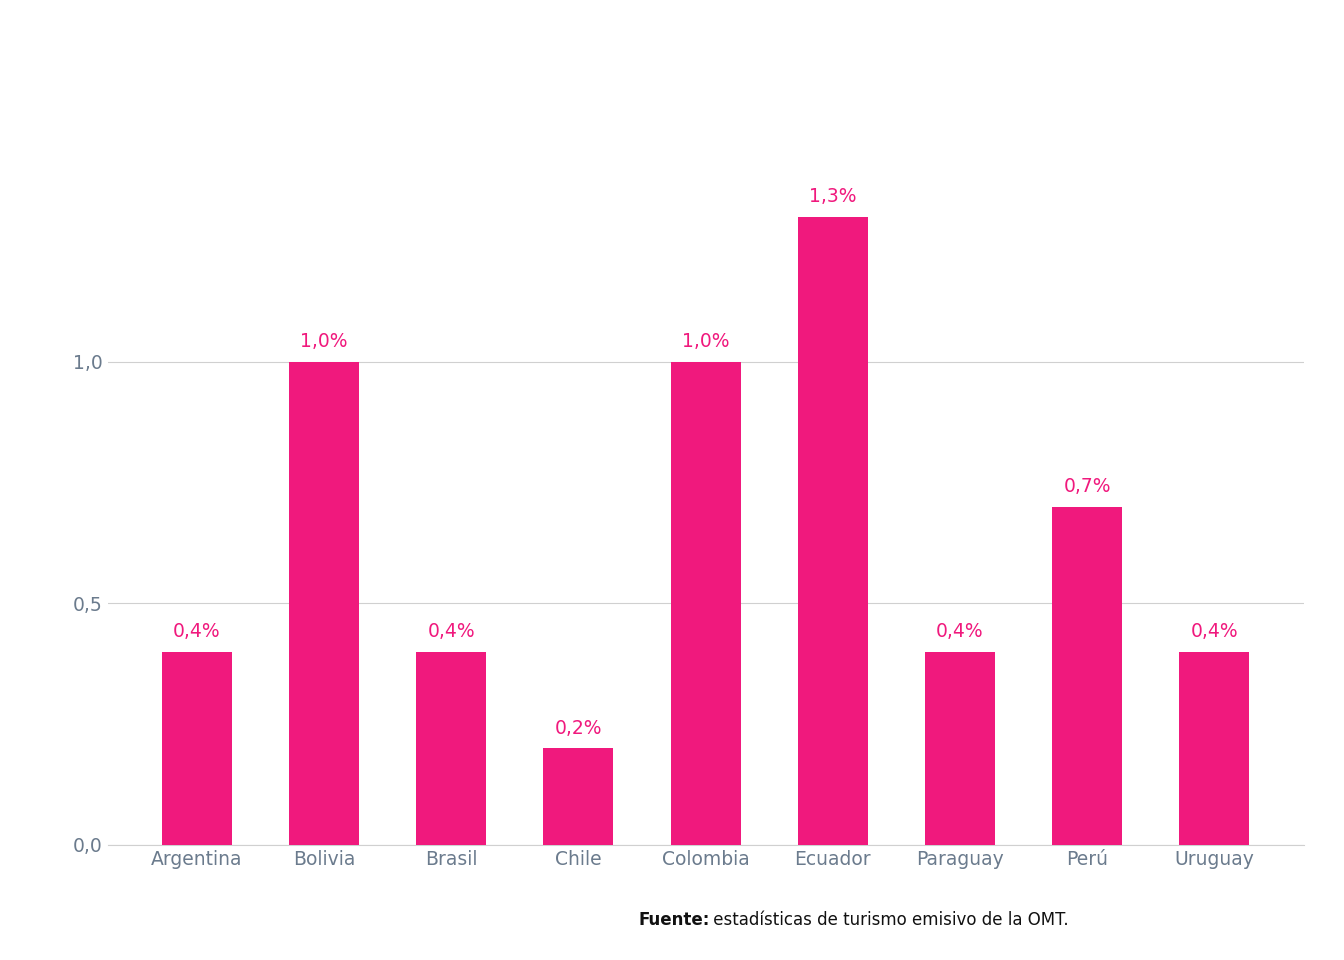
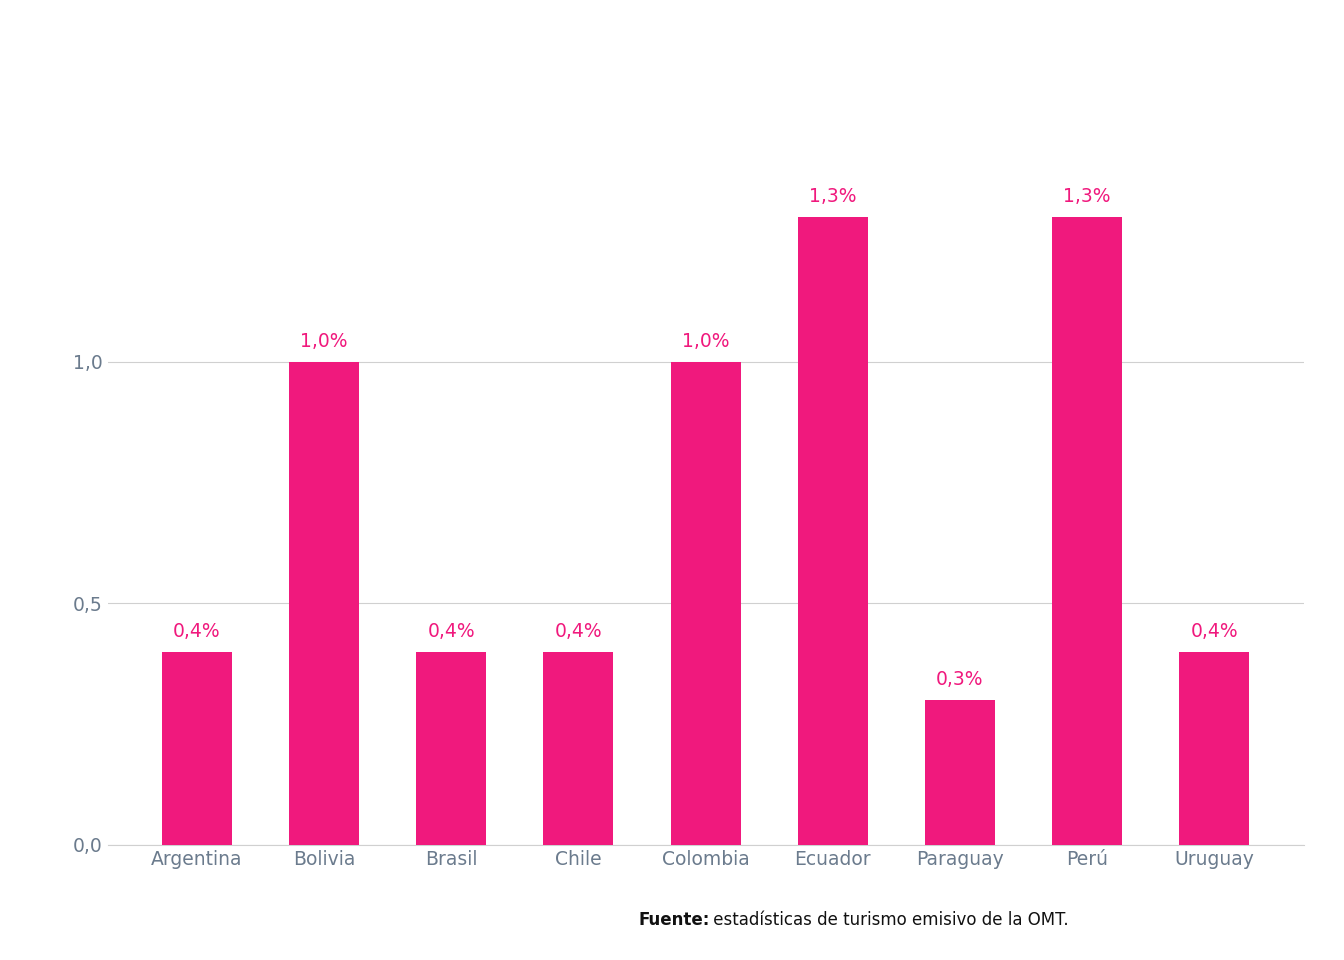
Chile: 0,2% -> 0,4%
Paraguay: 0,4% -> 0,3%
Perú: 0,7% -> 1,3%
